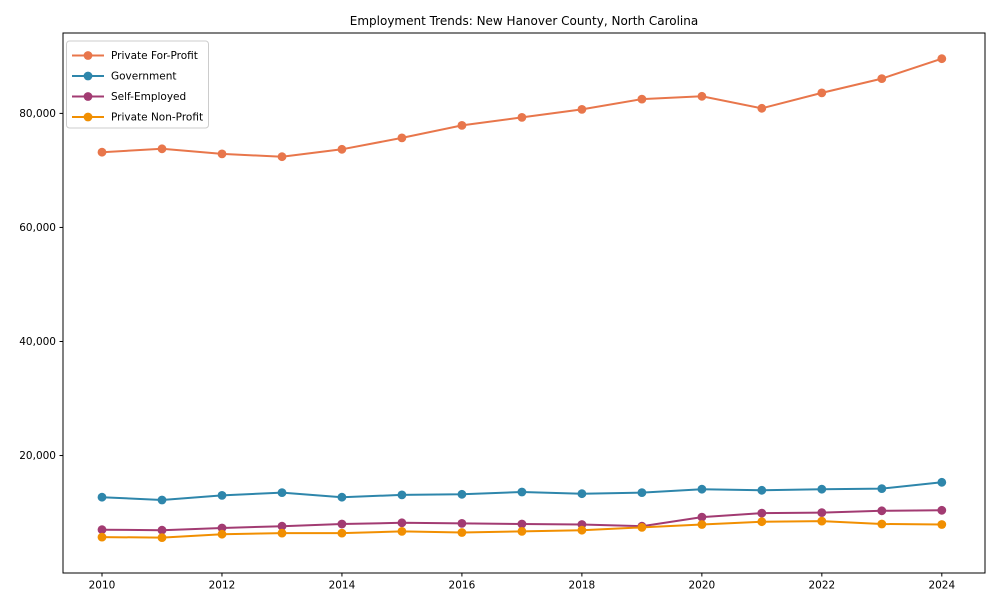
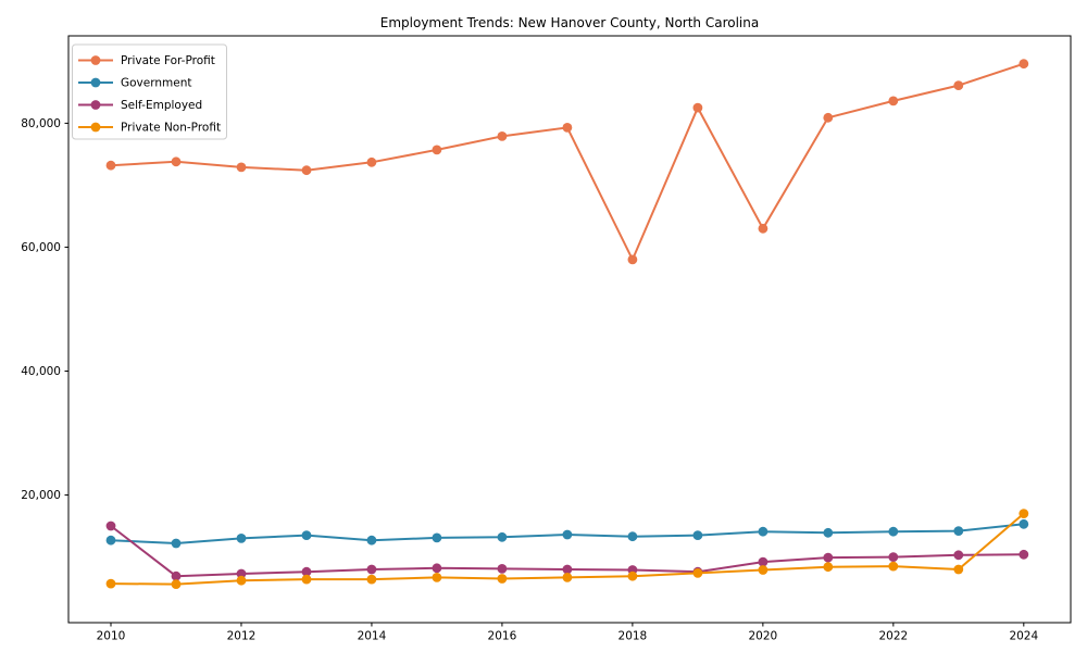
Self-Employed/2010: 7000 -> 15000
Private For-Profit/2018: 81000 -> 58000
Private For-Profit/2020: 83000 -> 63000
Private Non-Profit/2024: 8000 -> 17000
